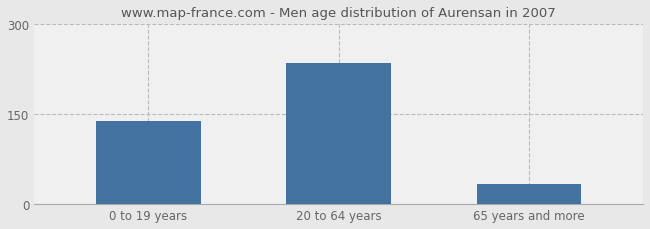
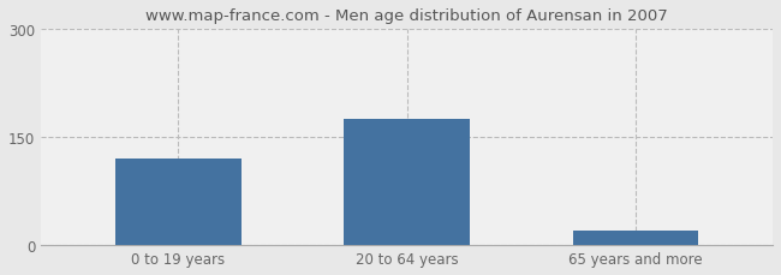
0 to 19 years: 138 -> 120
20 to 64 years: 236 -> 175
65 years and more: 34 -> 20
